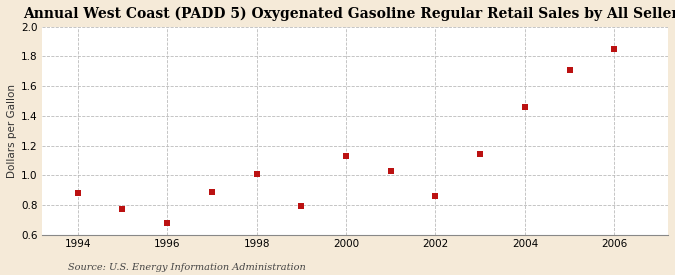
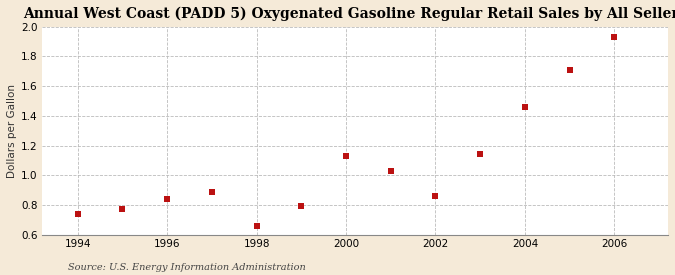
1994: 0.88 -> 0.74
1996: 0.68 -> 0.84
1998: 1.01 -> 0.66
2006: 1.85 -> 1.93
